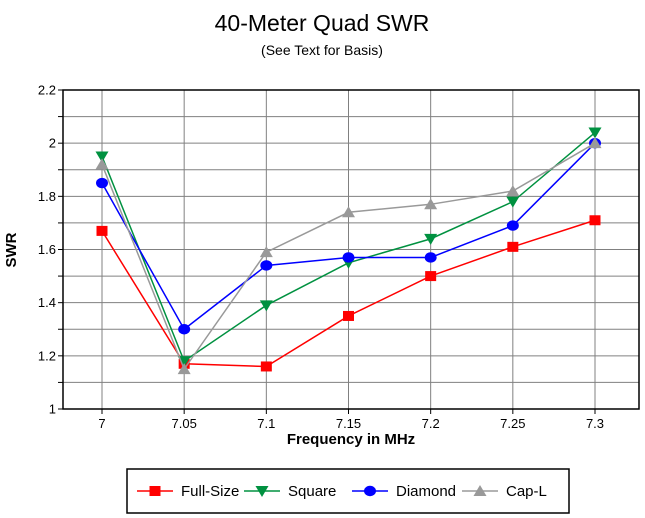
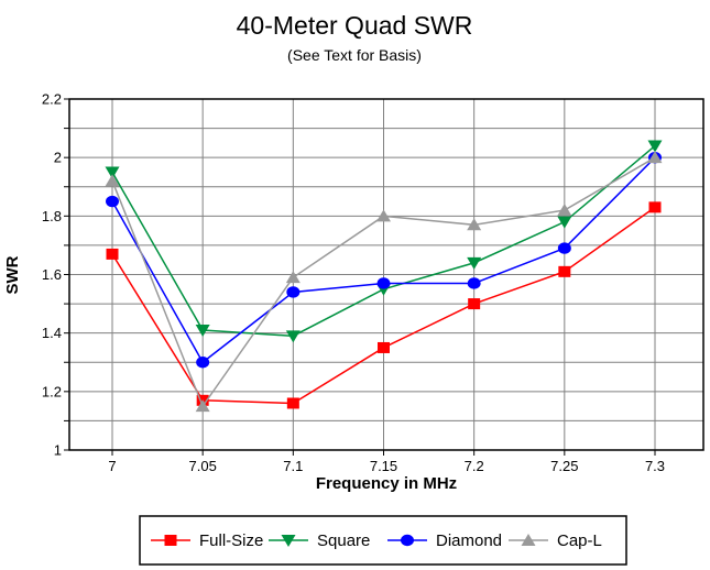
Square/7.05: 1.18 -> 1.41
Cap-L/7.15: 1.74 -> 1.80
Full-Size/7.3: 1.71 -> 1.83
